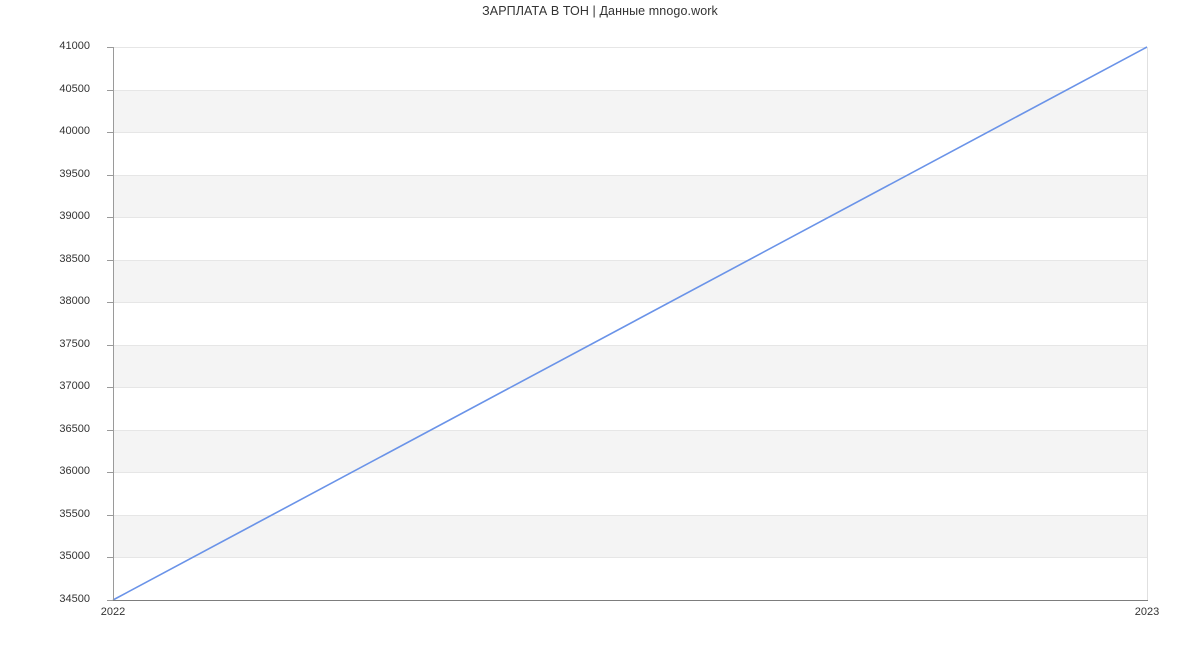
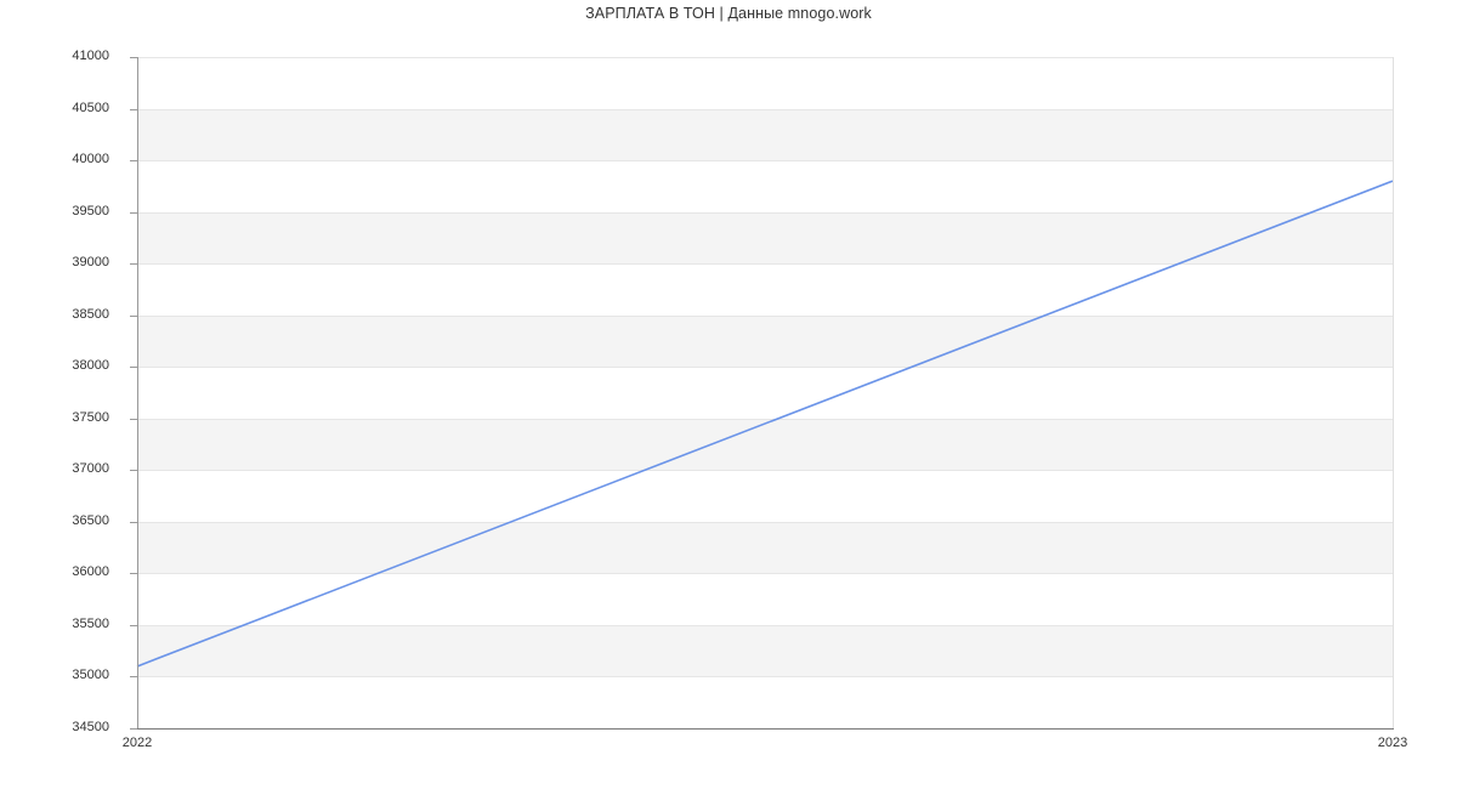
2022: 34500 -> 35100
2023: 41000 -> 39800
